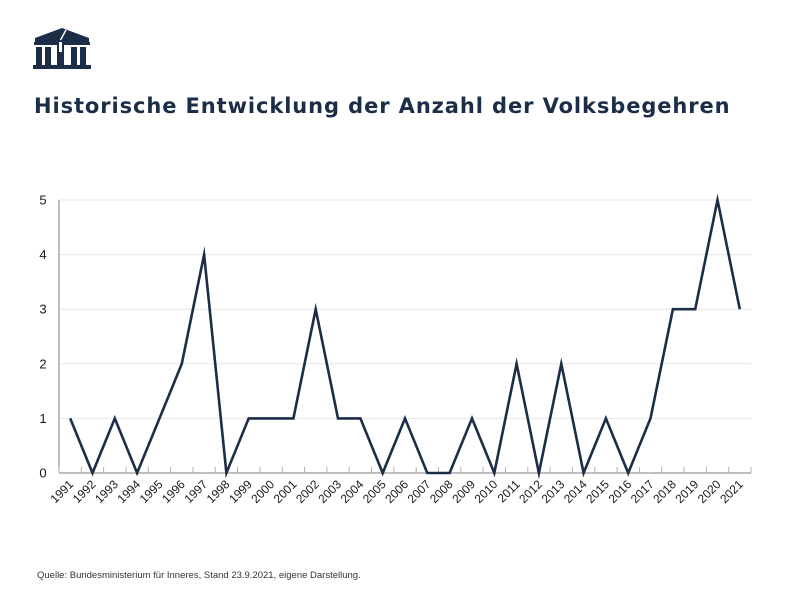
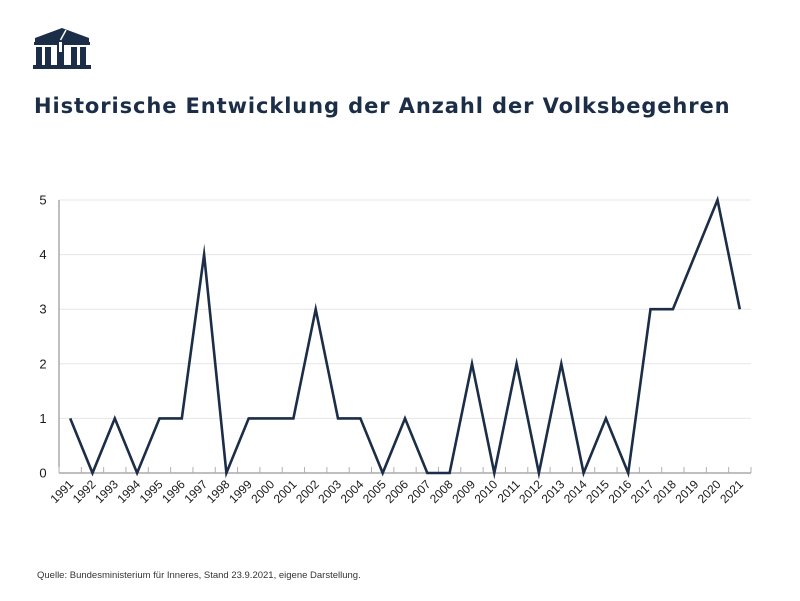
1996: 2 -> 1
2009: 1 -> 2
2017: 1 -> 3
2019: 3 -> 4
